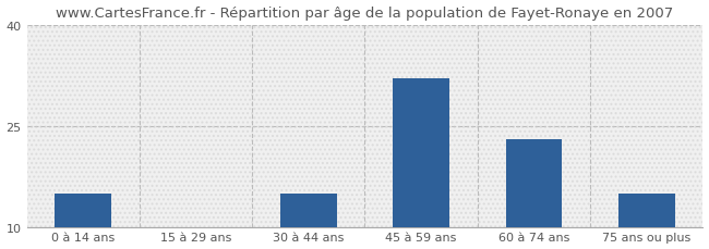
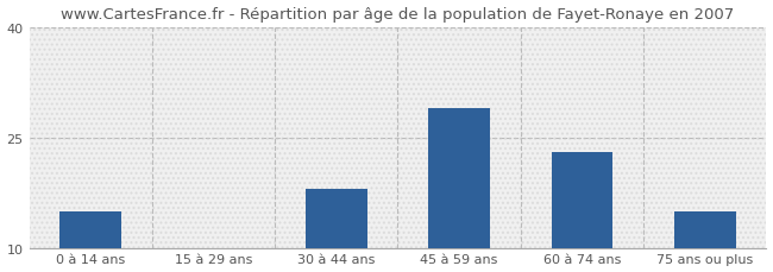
30 à 44 ans: 15 -> 18
45 à 59 ans: 32 -> 29
